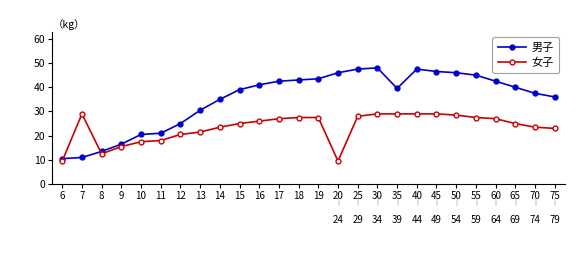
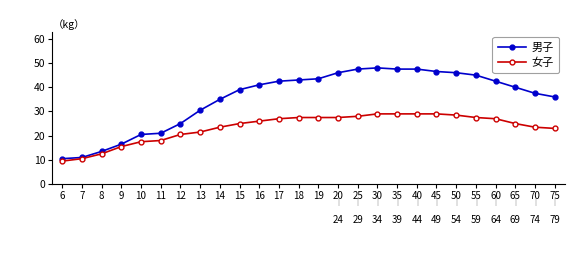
女子/7: 29.0 -> 10.5
女子/20: 9.5 -> 27.5
男子/35: 39.5 -> 47.5
